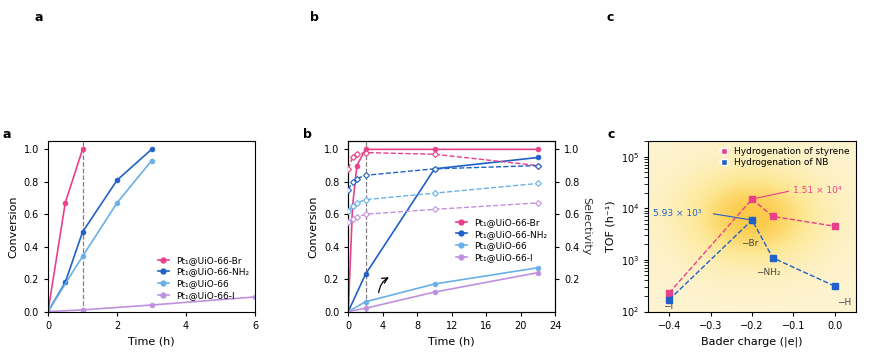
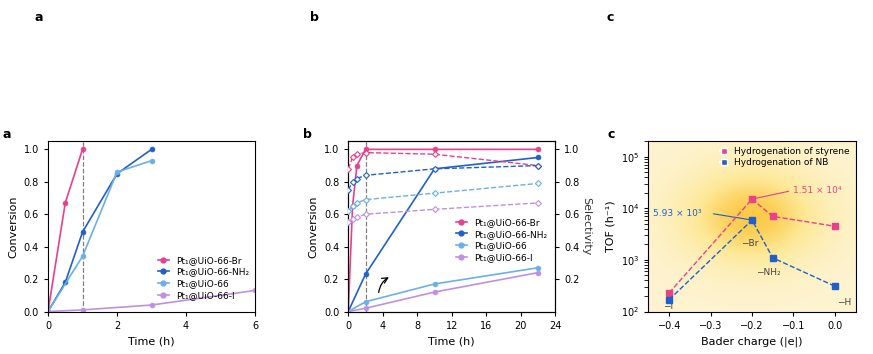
Pt₁@UiO-66-NH₂/2: 0.81 -> 0.85
Pt₁@UiO-66/2: 0.67 -> 0.86
Pt₁@UiO-66-I/6: 0.09 -> 0.13
